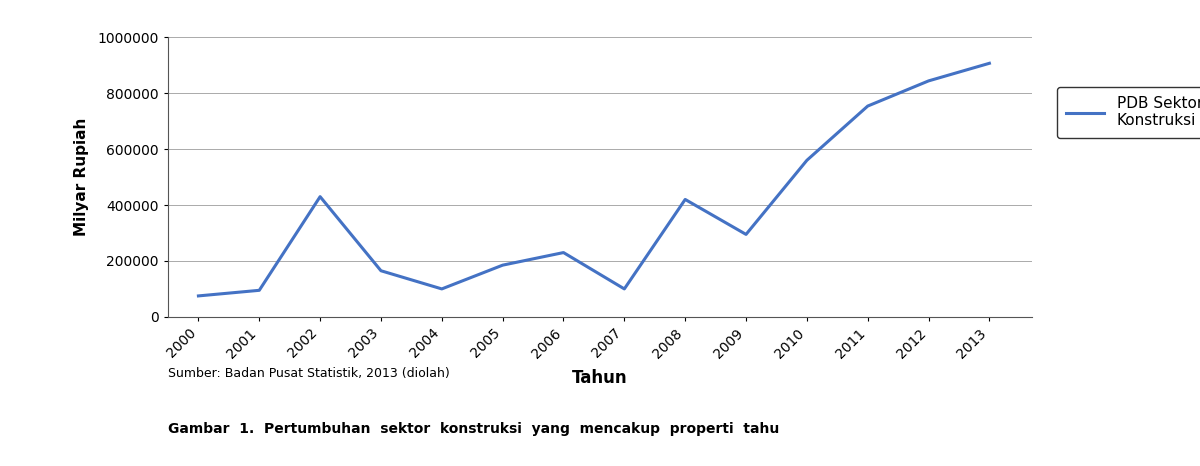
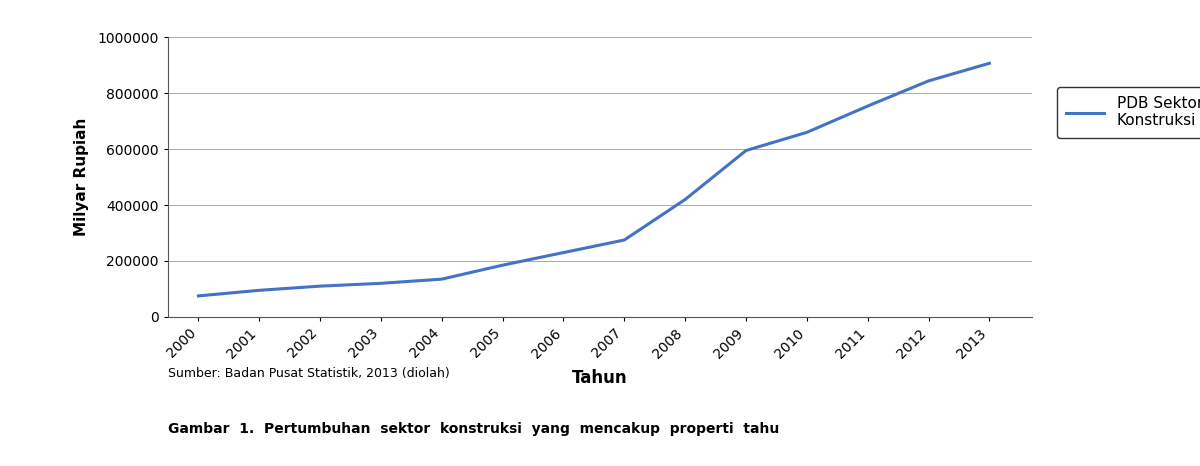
2002: 430000 -> 110000
2003: 165000 -> 120000
2004: 100000 -> 135000
2007: 100000 -> 275000
2009: 295000 -> 595000
2010: 560000 -> 660000
